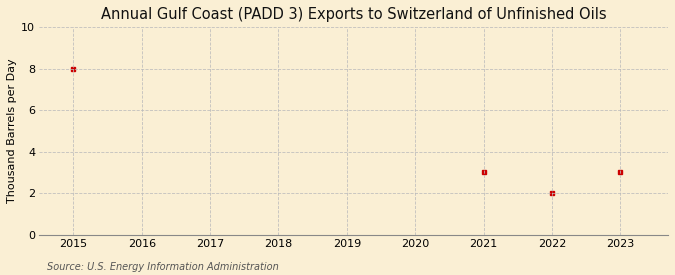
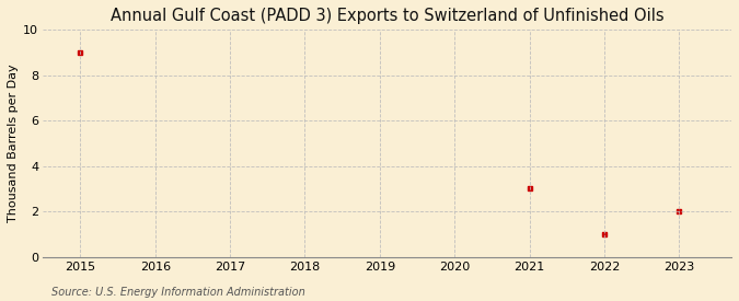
2015: 8 -> 9
2022: 2 -> 1
2023: 3 -> 2
